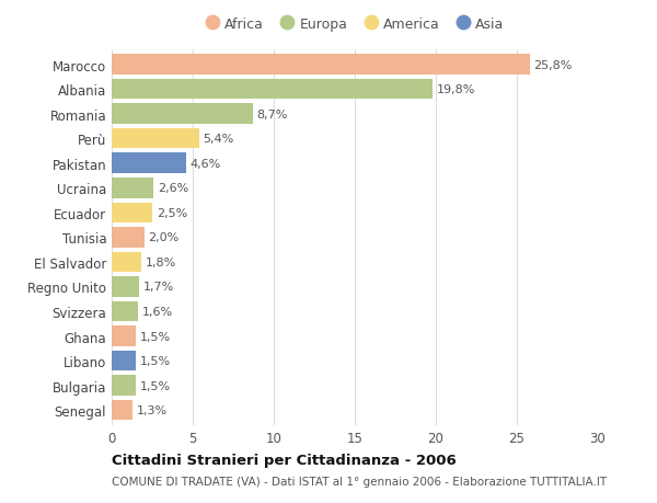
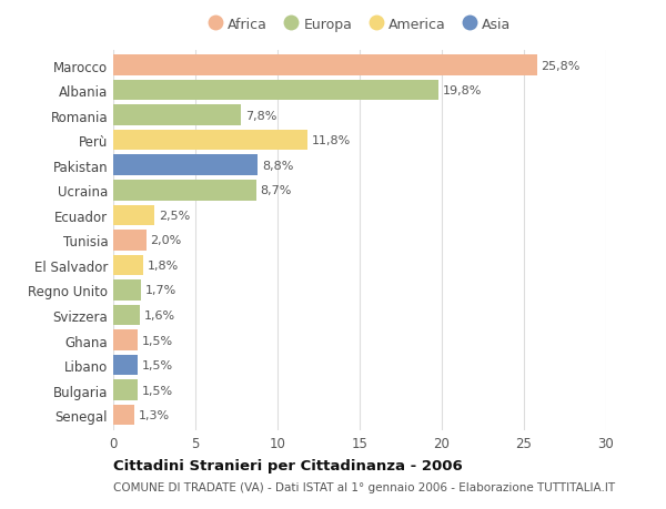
Romania: 8,7% -> 7,8%
Perù: 5,4% -> 11,8%
Pakistan: 4,6% -> 8,8%
Ucraina: 2,6% -> 8,7%
